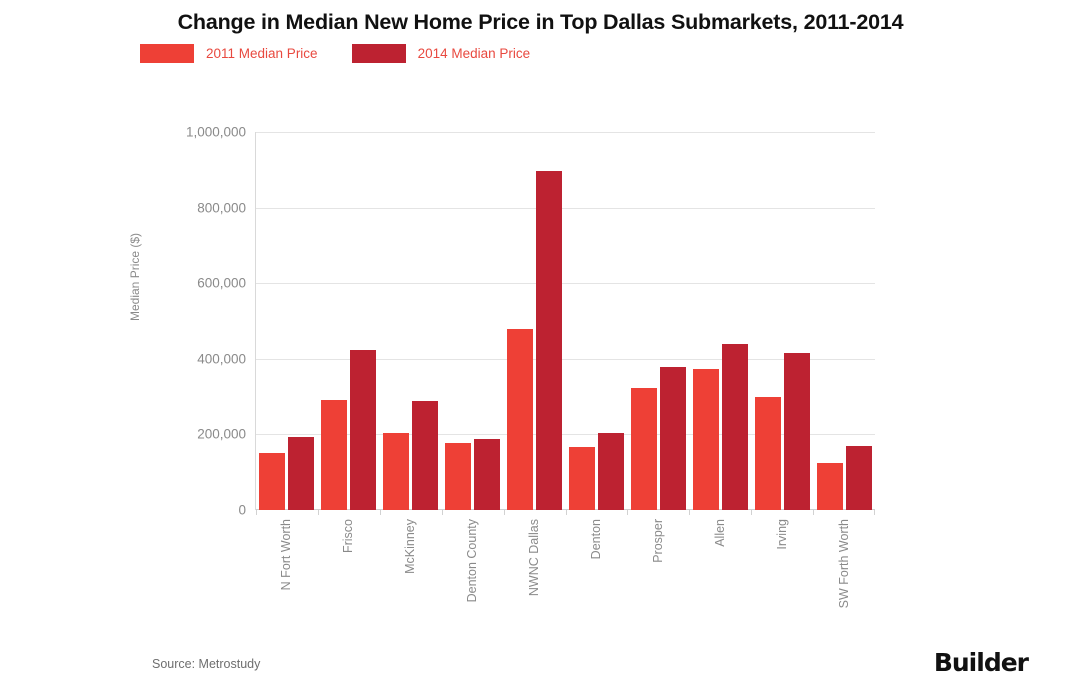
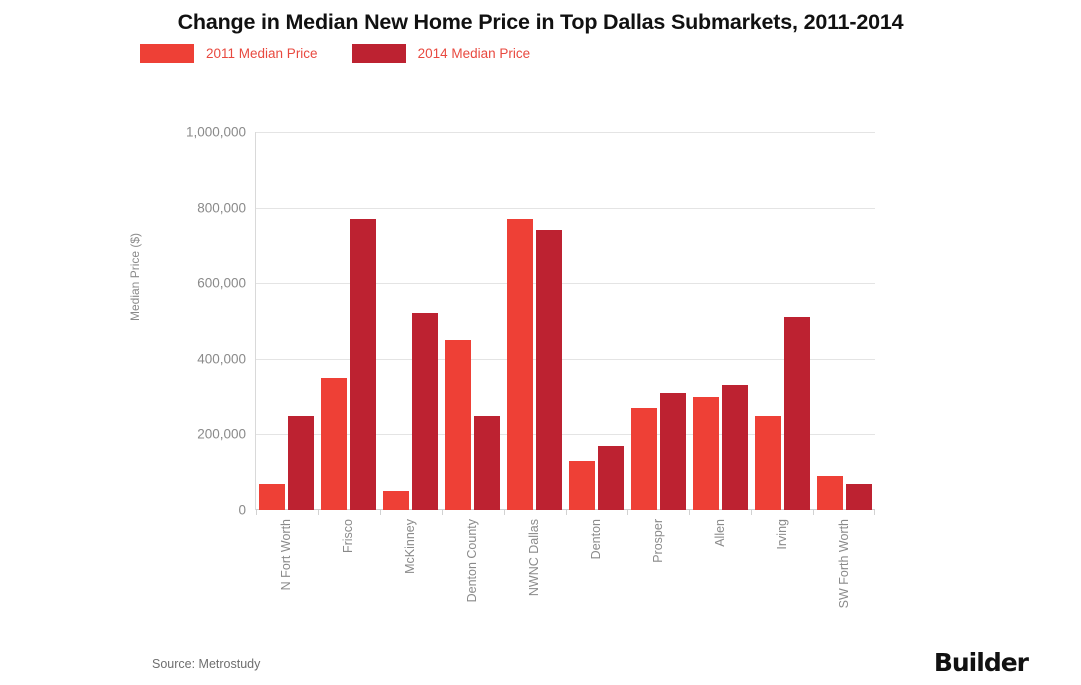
2011 Median Price/N Fort Worth: 150000 -> 70000
2014 Median Price/N Fort Worth: 190000 -> 250000
2011 Median Price/Frisco: 290000 -> 350000
2014 Median Price/Frisco: 420000 -> 770000
2011 Median Price/McKinney: 200000 -> 50000
2014 Median Price/McKinney: 290000 -> 520000
2011 Median Price/Denton County: 180000 -> 450000
2014 Median Price/Denton County: 190000 -> 250000
2011 Median Price/NWNC Dallas: 480000 -> 770000
2014 Median Price/NWNC Dallas: 900000 -> 740000
2011 Median Price/Denton: 170000 -> 130000
2014 Median Price/Denton: 200000 -> 170000
2011 Median Price/Prosper: 320000 -> 270000
2014 Median Price/Prosper: 380000 -> 310000
2011 Median Price/Allen: 370000 -> 300000
2014 Median Price/Allen: 440000 -> 330000
2011 Median Price/Irving: 300000 -> 250000
2014 Median Price/Irving: 420000 -> 510000
2011 Median Price/SW Forth Worth: 120000 -> 90000
2014 Median Price/SW Forth Worth: 170000 -> 70000
